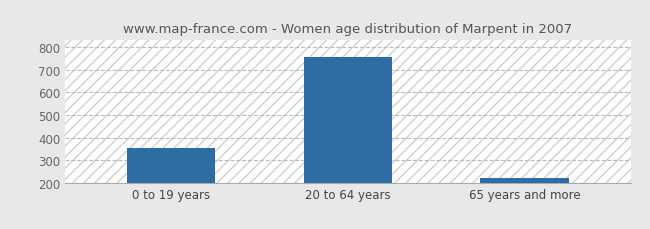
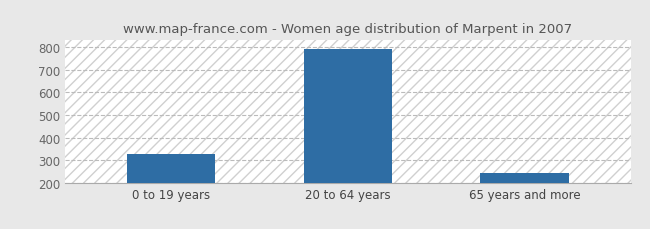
0 to 19 years: 355 -> 330
20 to 64 years: 755 -> 790
65 years and more: 220 -> 245
